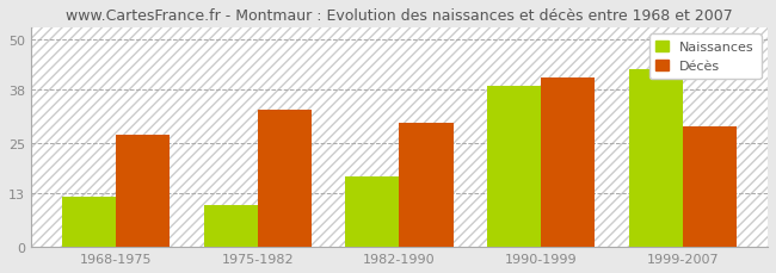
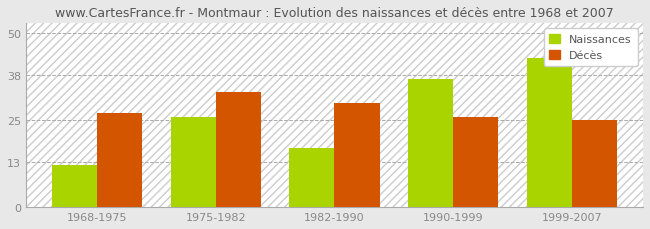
Naissances/1975-1982: 10 -> 26
Naissances/1990-1999: 39 -> 37
Décès/1990-1999: 41 -> 26
Décès/1999-2007: 29 -> 25
